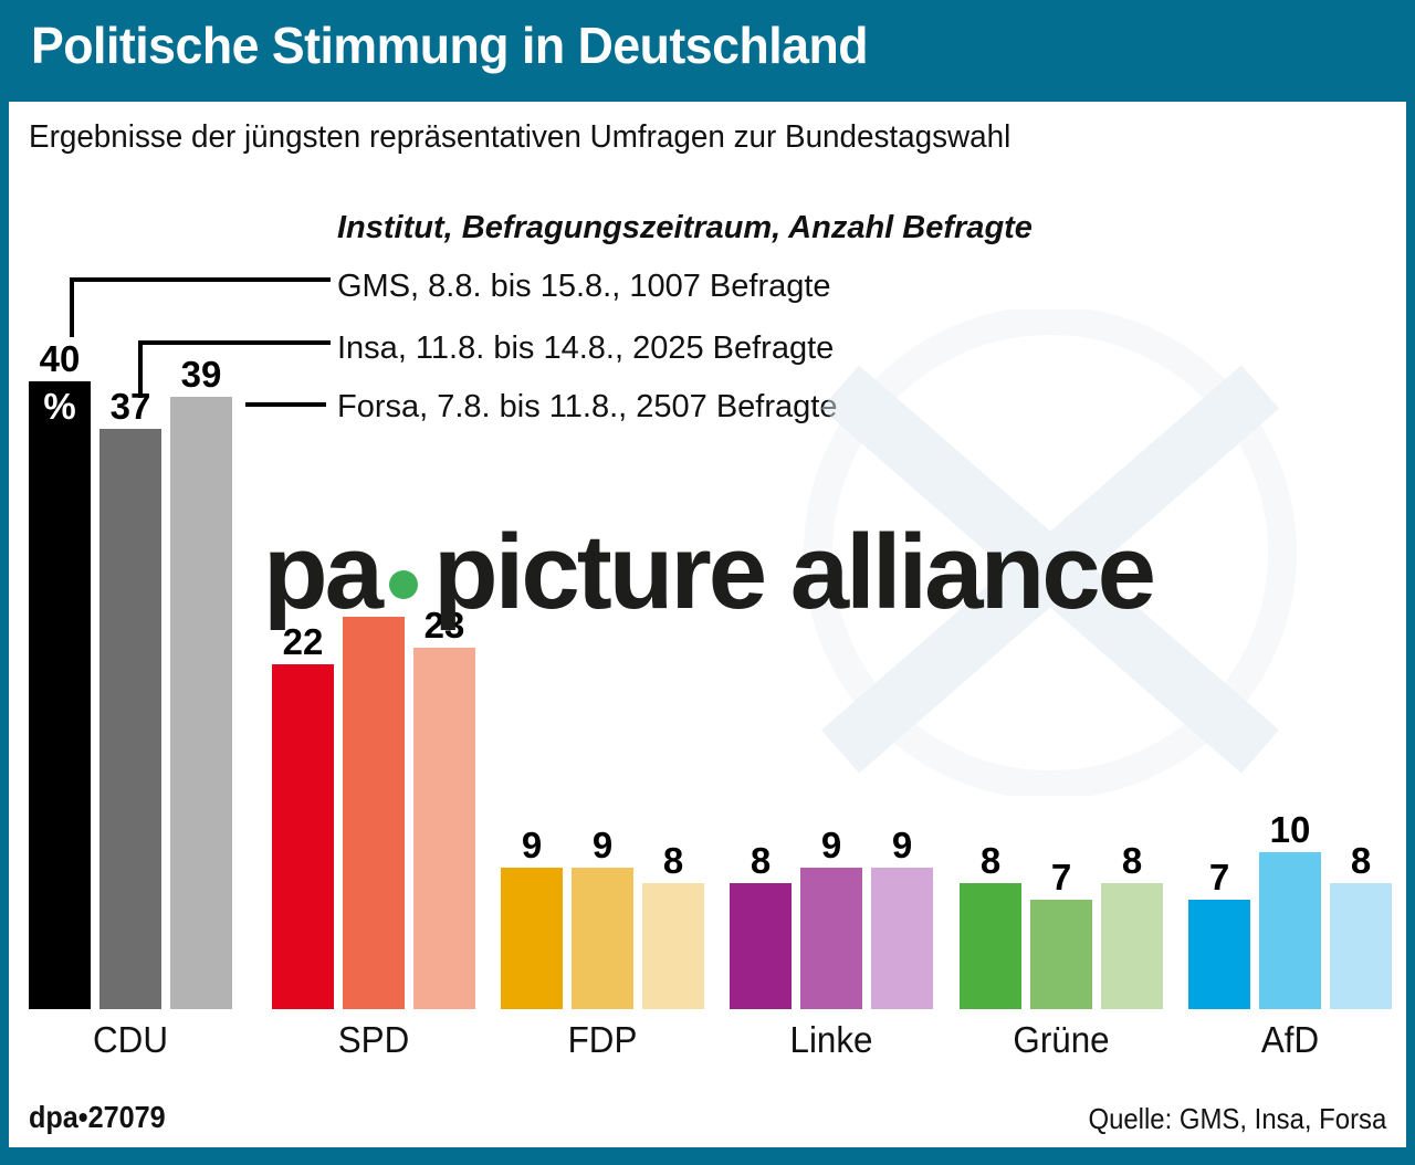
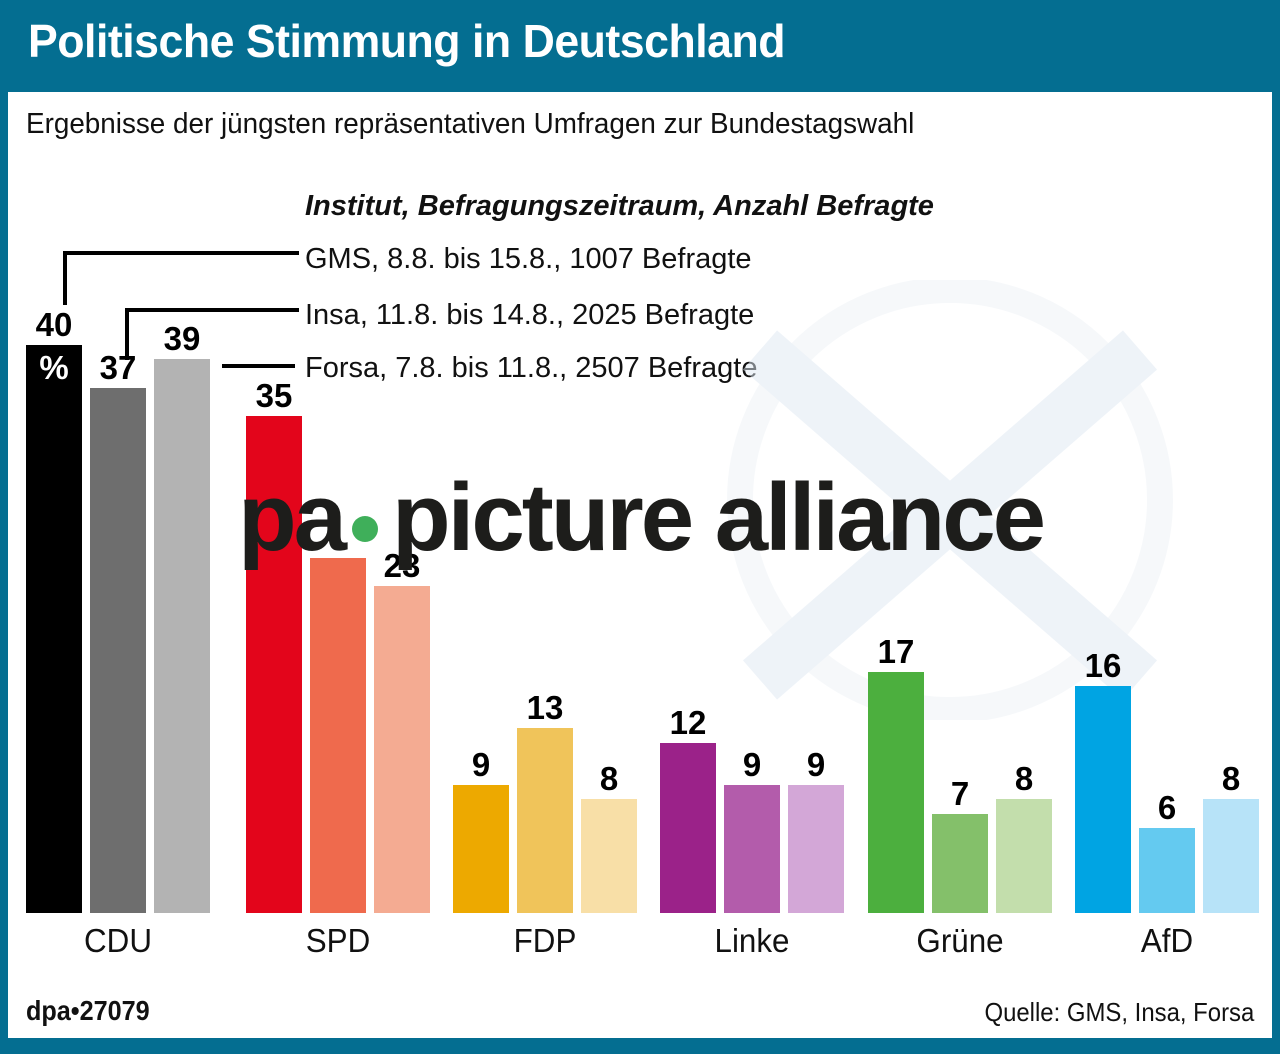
GMS, 8.8. bis 15.8., 1007 Befragte/SPD: 22 -> 35
Insa, 11.8. bis 14.8., 2025 Befragte/FDP: 9 -> 13
GMS, 8.8. bis 15.8., 1007 Befragte/Linke: 8 -> 12
GMS, 8.8. bis 15.8., 1007 Befragte/Grüne: 8 -> 17
GMS, 8.8. bis 15.8., 1007 Befragte/AfD: 7 -> 16
Insa, 11.8. bis 14.8., 2025 Befragte/AfD: 10 -> 6
